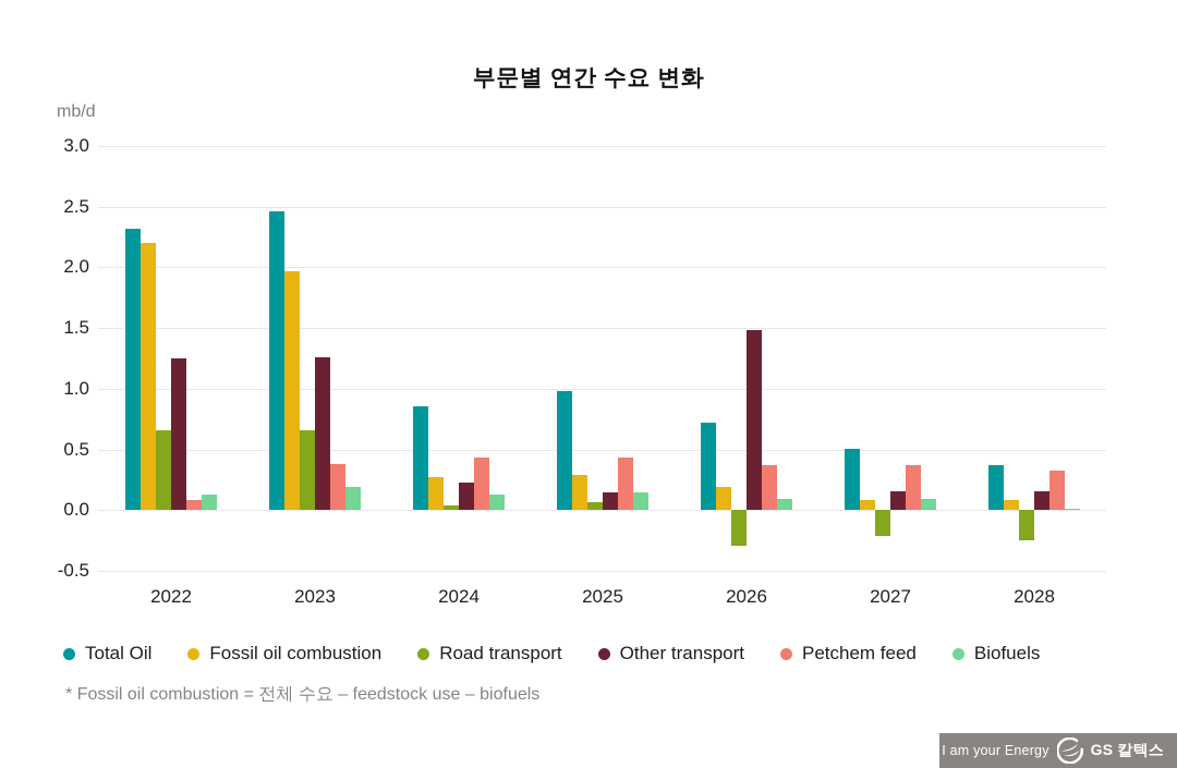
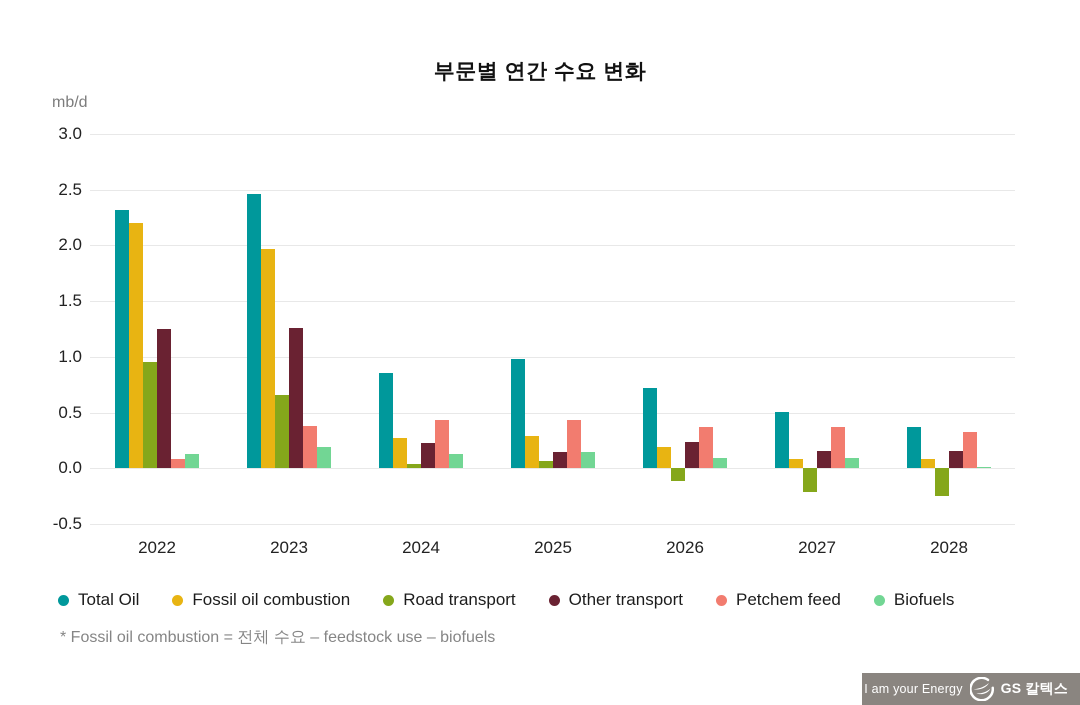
Road transport/2022: 0.66 -> 0.95
Road transport/2026: -0.29 -> -0.11
Other transport/2026: 1.48 -> 0.24
